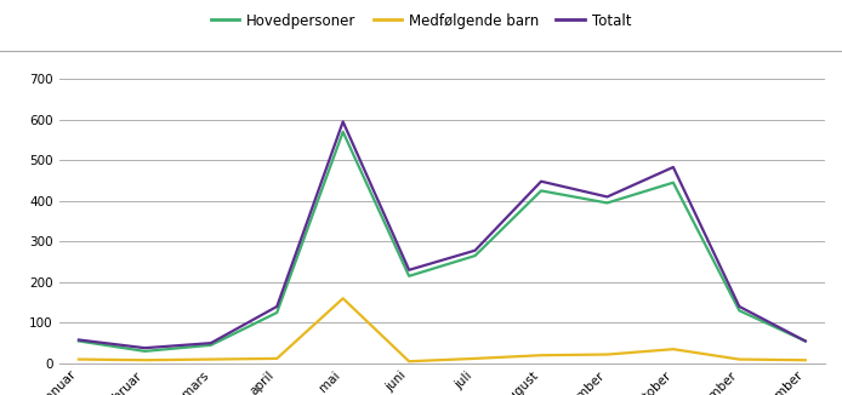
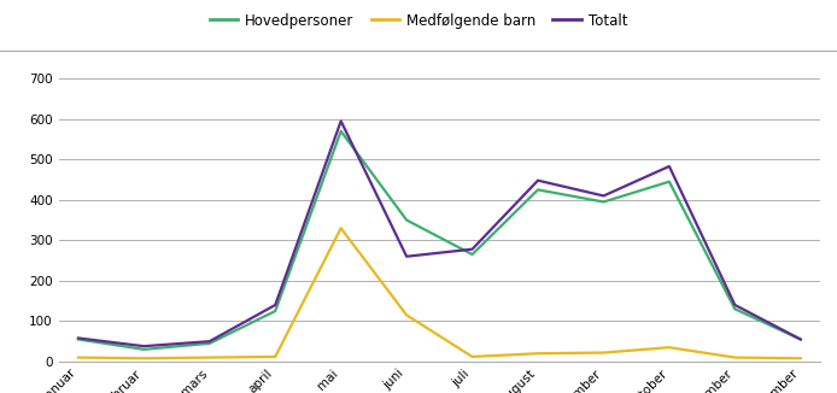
Medfølgende barn/mai: 160 -> 330
Hovedpersoner/juni: 215 -> 350
Medfølgende barn/juni: 5 -> 115
Totalt/juni: 230 -> 260
